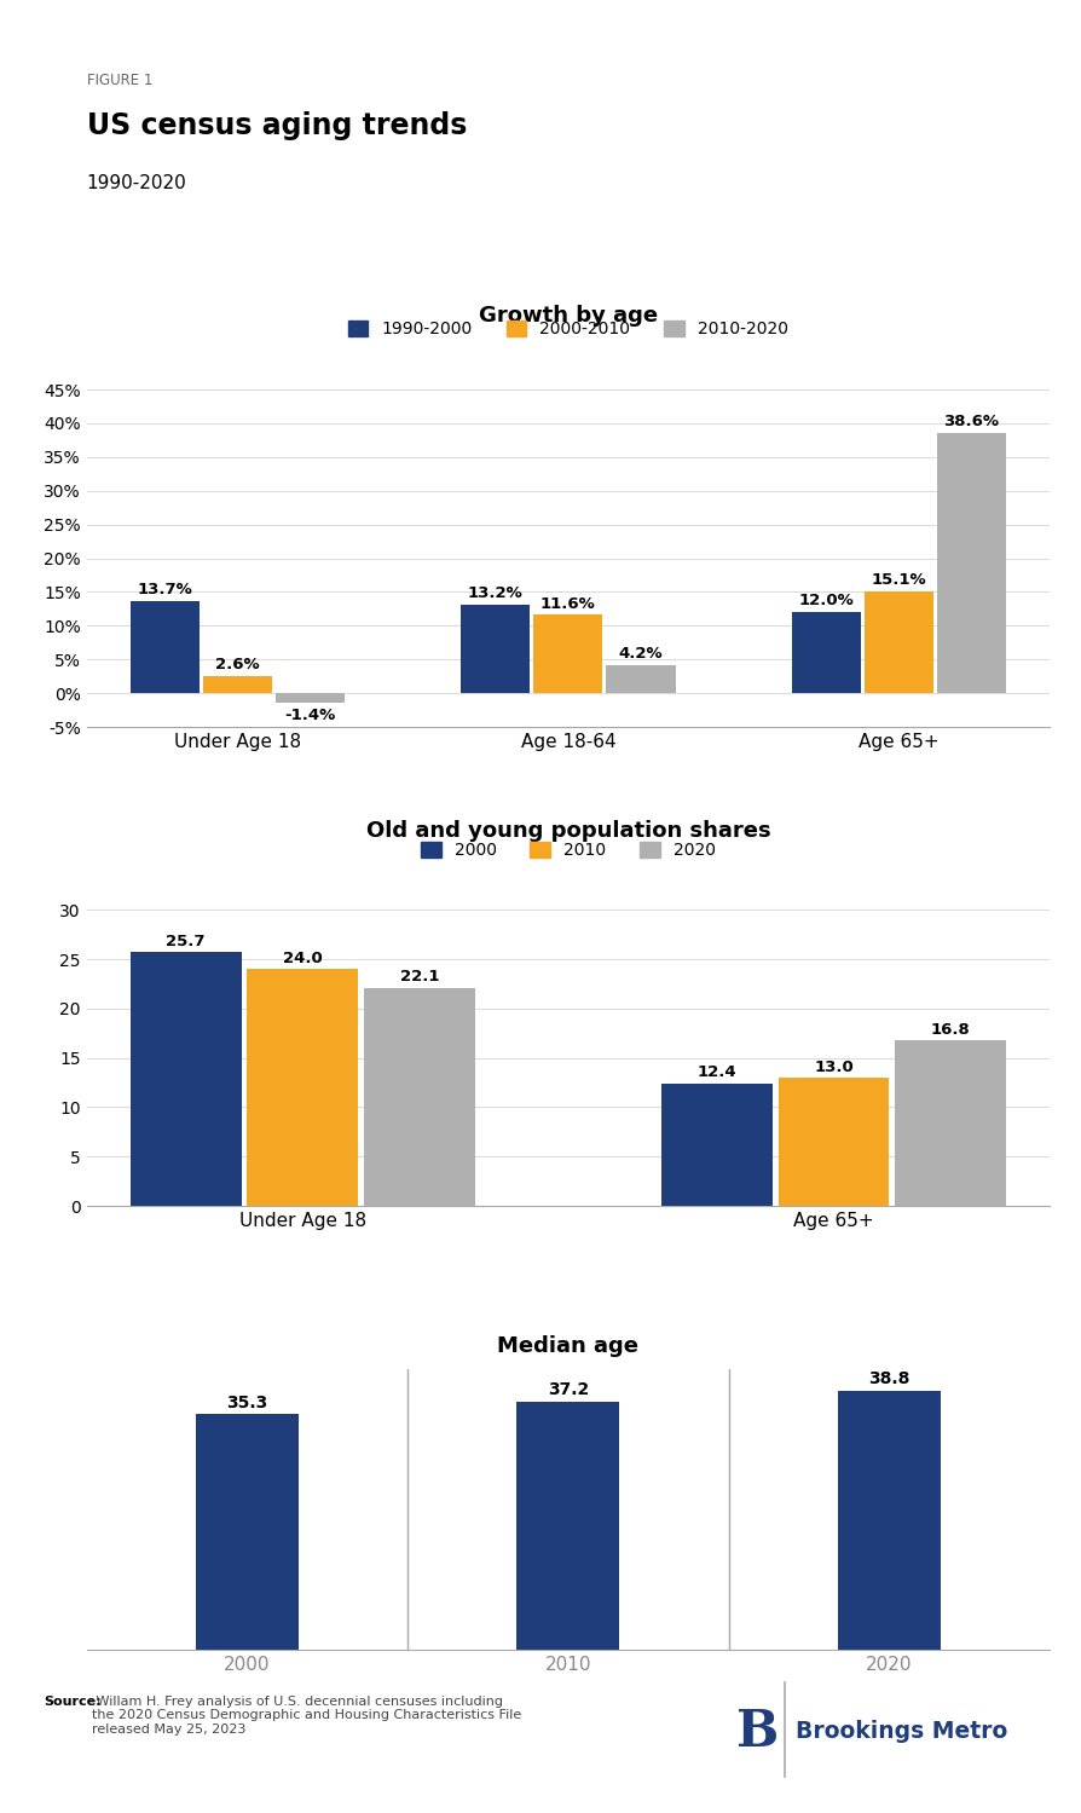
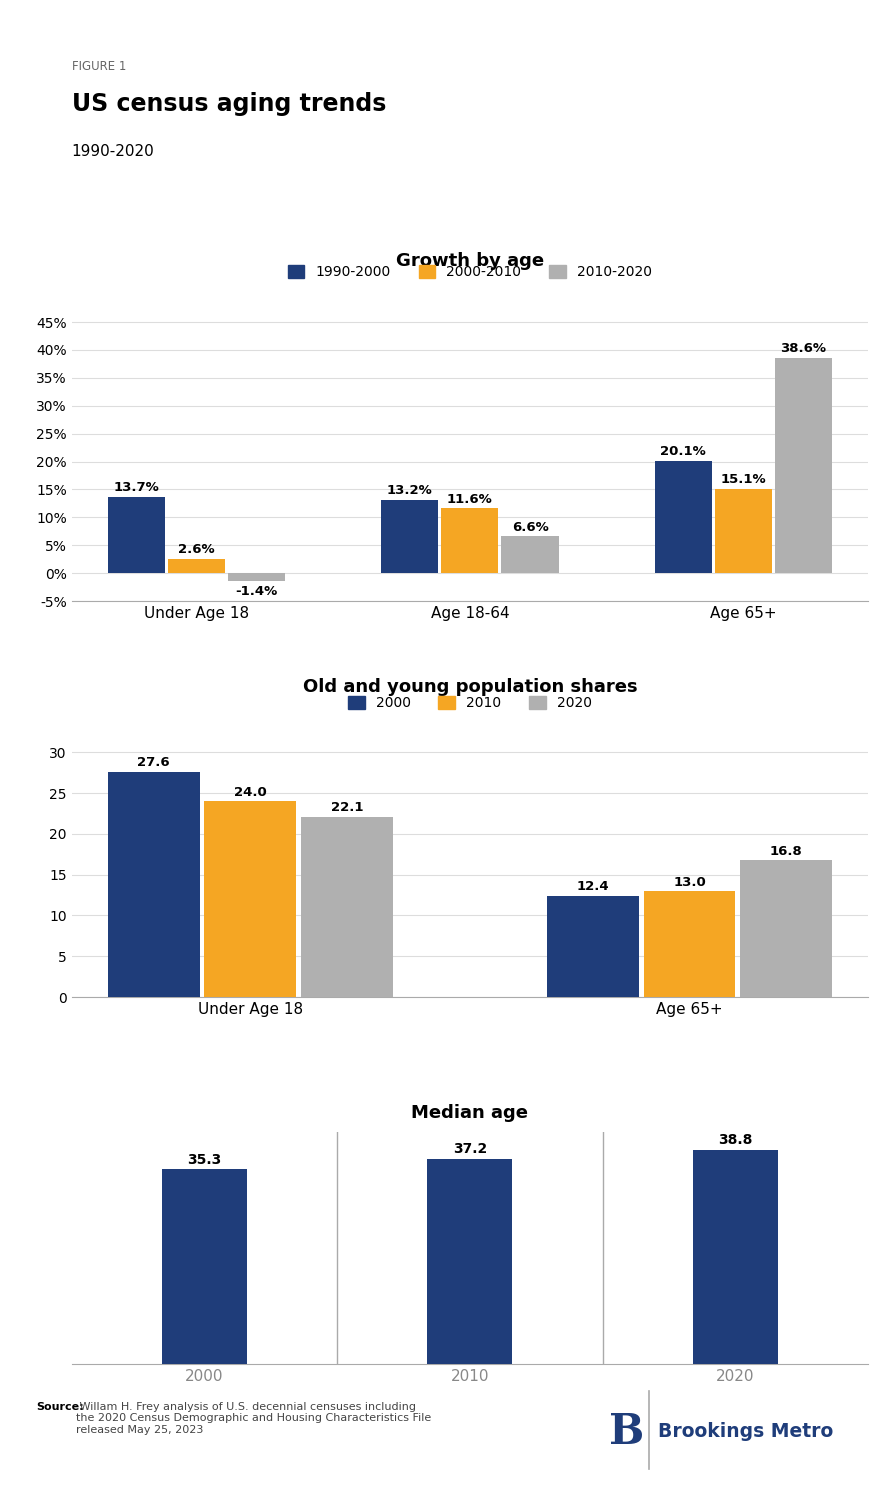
Growth by age/2010-2020/Age 18-64: 4.2% -> 6.6%
Growth by age/1990-2000/Age 65+: 12.0% -> 20.1%
Old and young population shares/2000/Under Age 18: 25.7 -> 27.6
